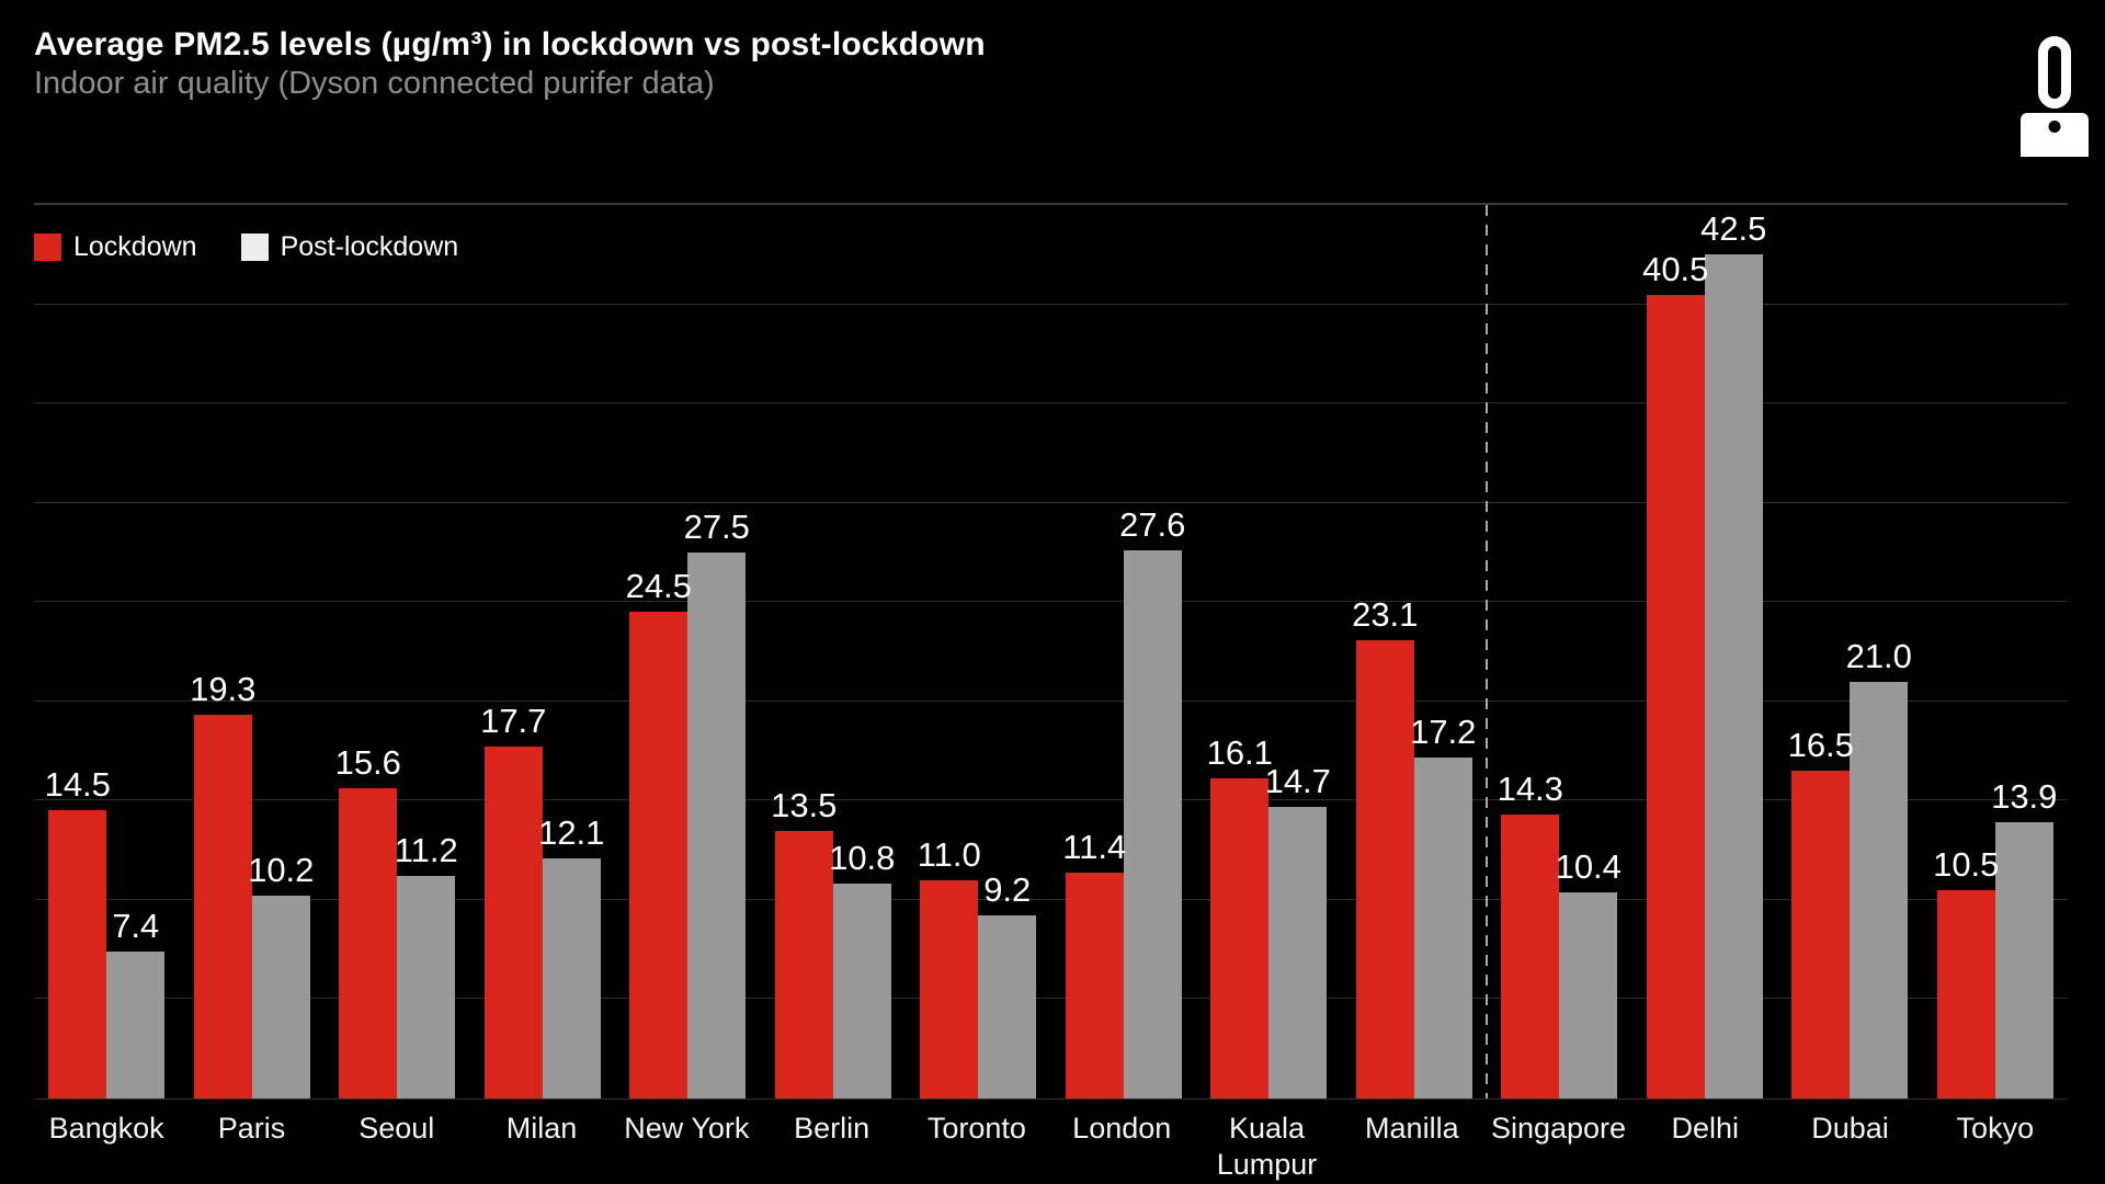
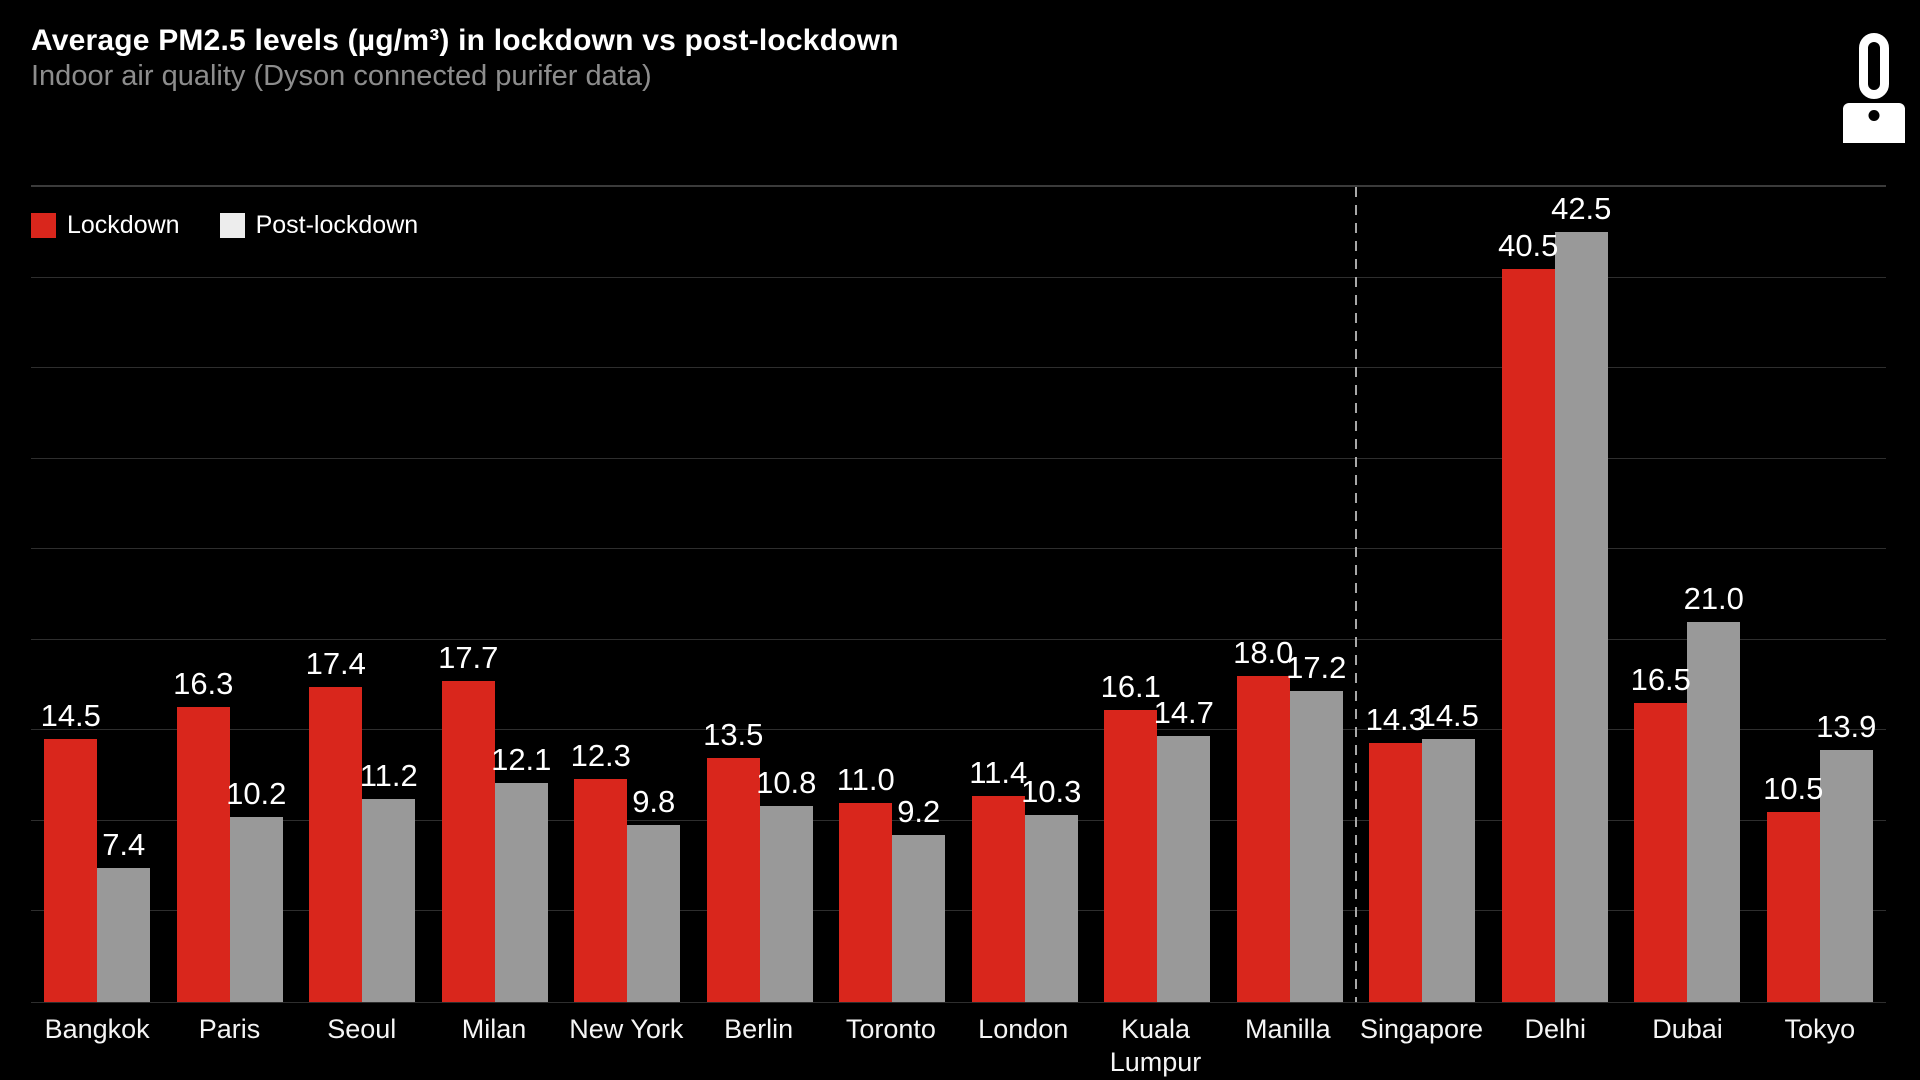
Lockdown/Paris: 19.3 -> 16.3
Lockdown/Seoul: 15.6 -> 17.4
Lockdown/New York: 24.5 -> 12.3
Post-lockdown/New York: 27.5 -> 9.8
Post-lockdown/London: 27.6 -> 10.3
Lockdown/Manilla: 23.1 -> 18.0
Post-lockdown/Singapore: 10.4 -> 14.5
